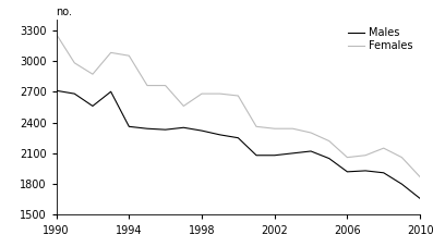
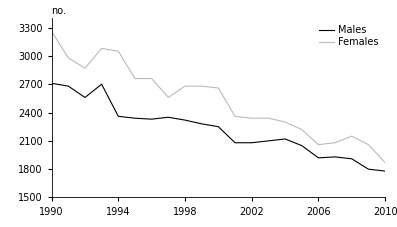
Males/2010: 1660 -> 1780
